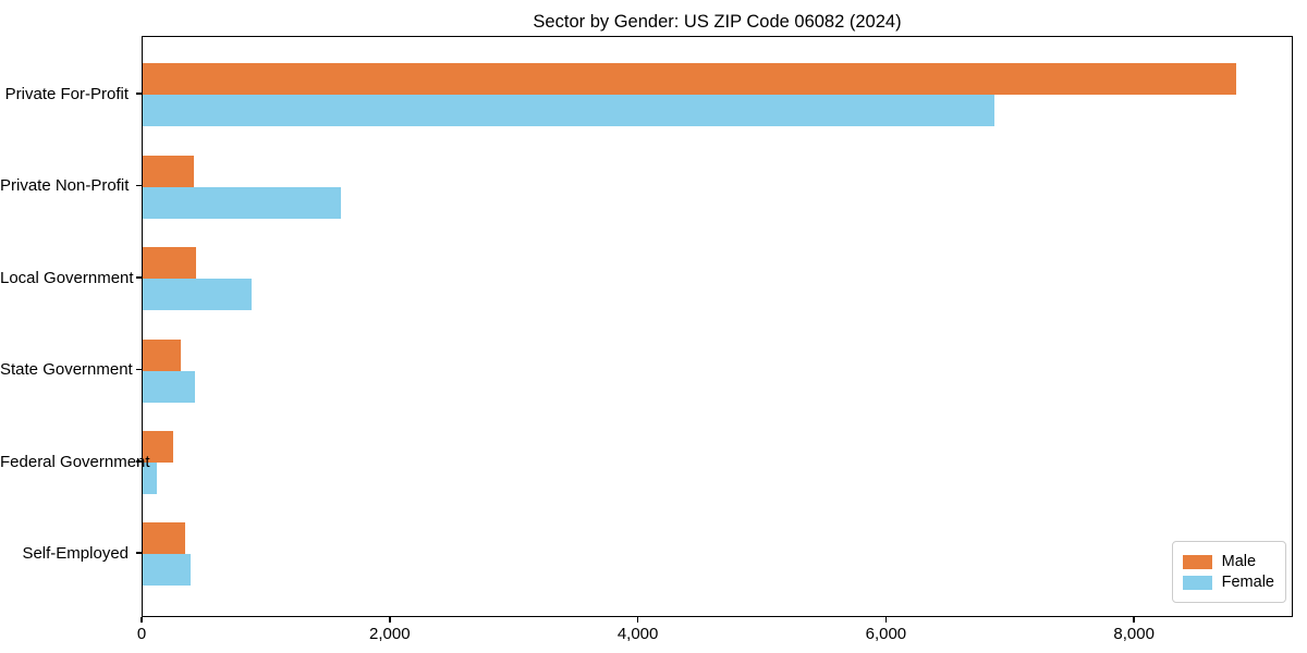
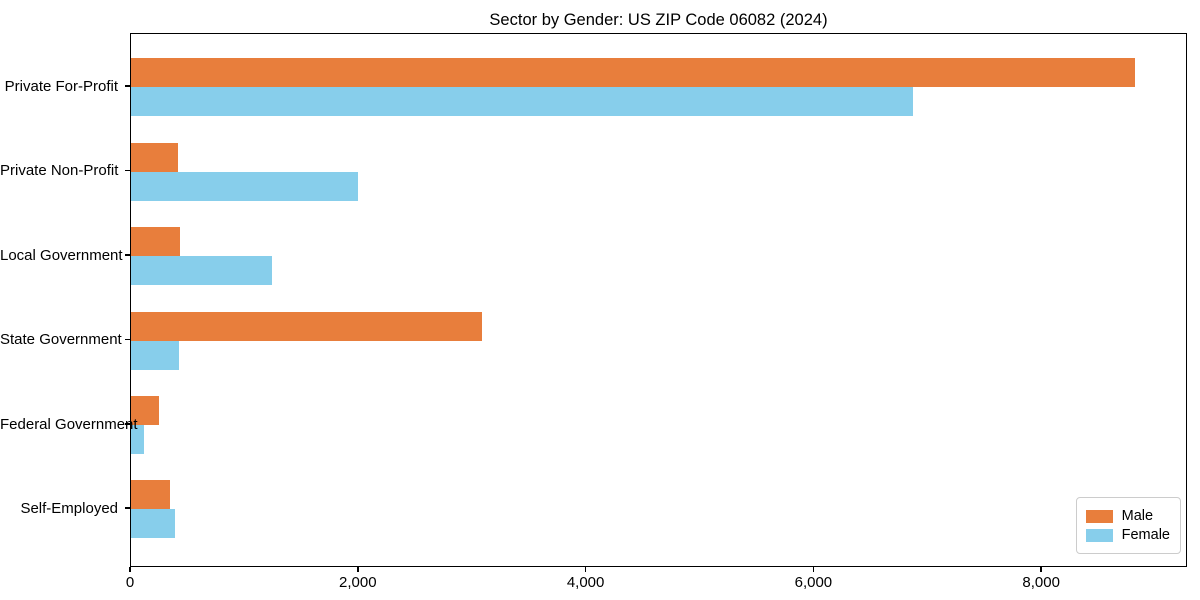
Female/Private Non-Profit: 1600 -> 2000
Female/Local Government: 880 -> 1240
Male/State Government: 310 -> 3090
